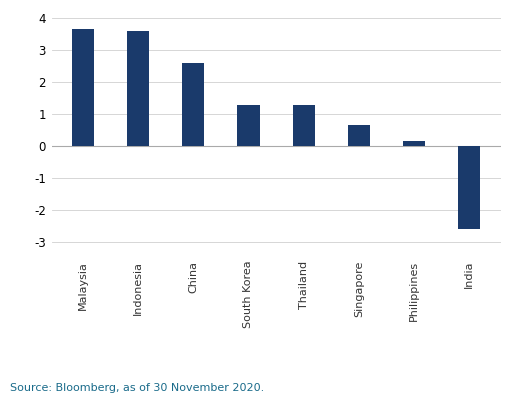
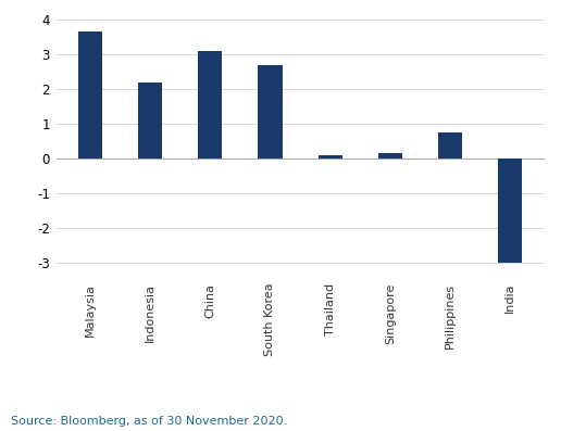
Indonesia: 3.60 -> 2.20
China: 2.60 -> 3.10
South Korea: 1.30 -> 2.70
Thailand: 1.30 -> 0.10
Singapore: 0.65 -> 0.15
Philippines: 0.15 -> 0.75
India: -2.60 -> -3.00
